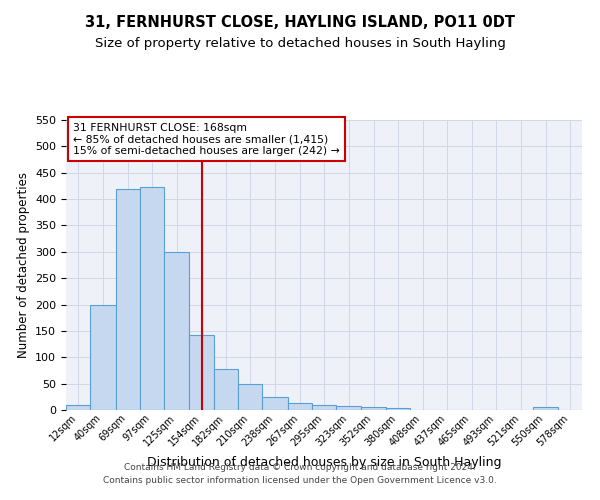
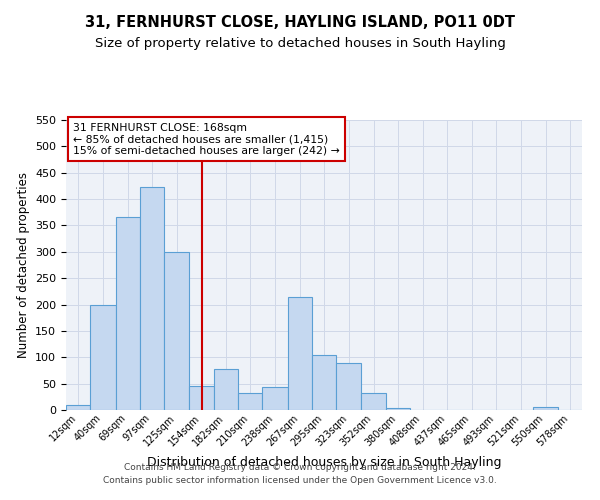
69sqm: 420 -> 366
154sqm: 143 -> 46
210sqm: 50 -> 32
238sqm: 25 -> 44
267sqm: 13 -> 214
295sqm: 10 -> 104
323sqm: 8 -> 90
352sqm: 5 -> 32
